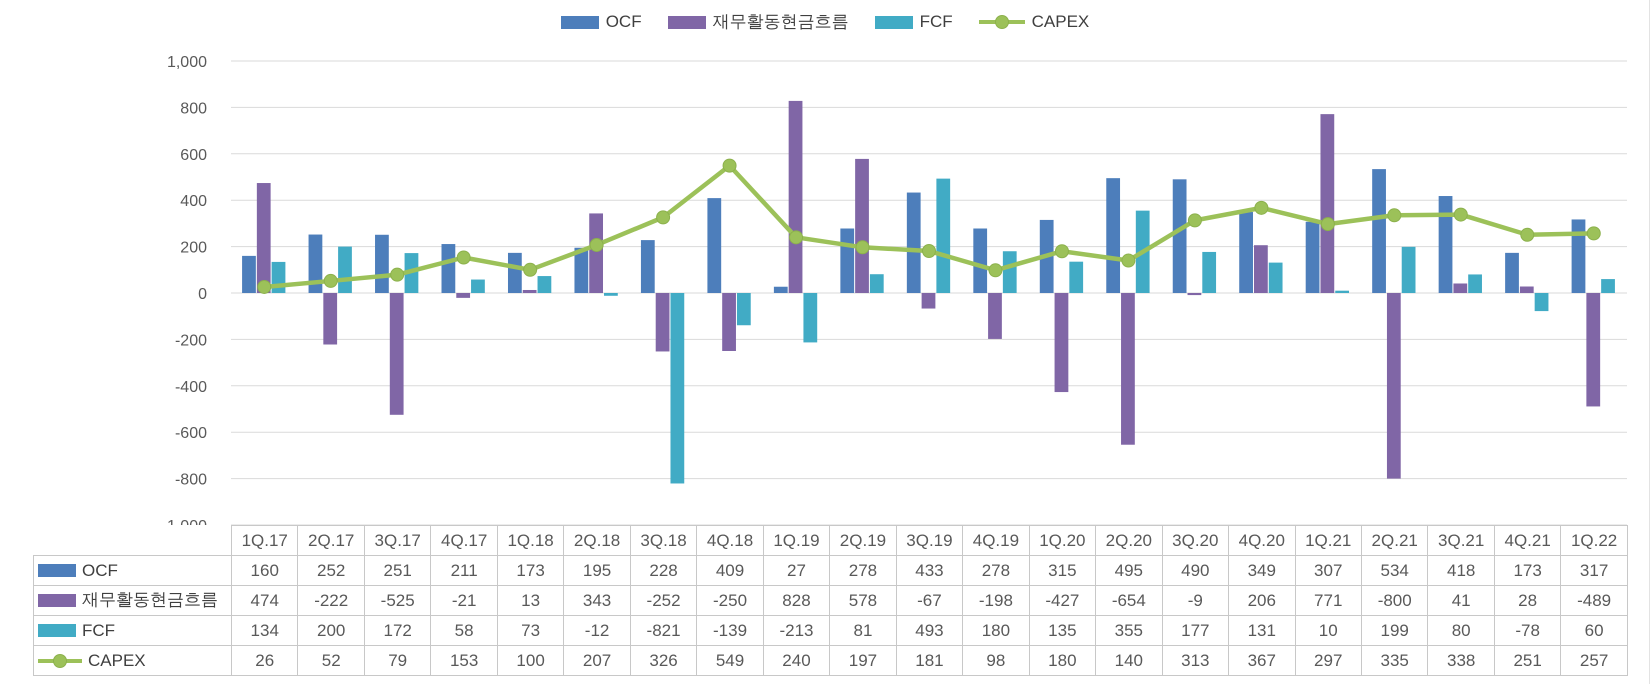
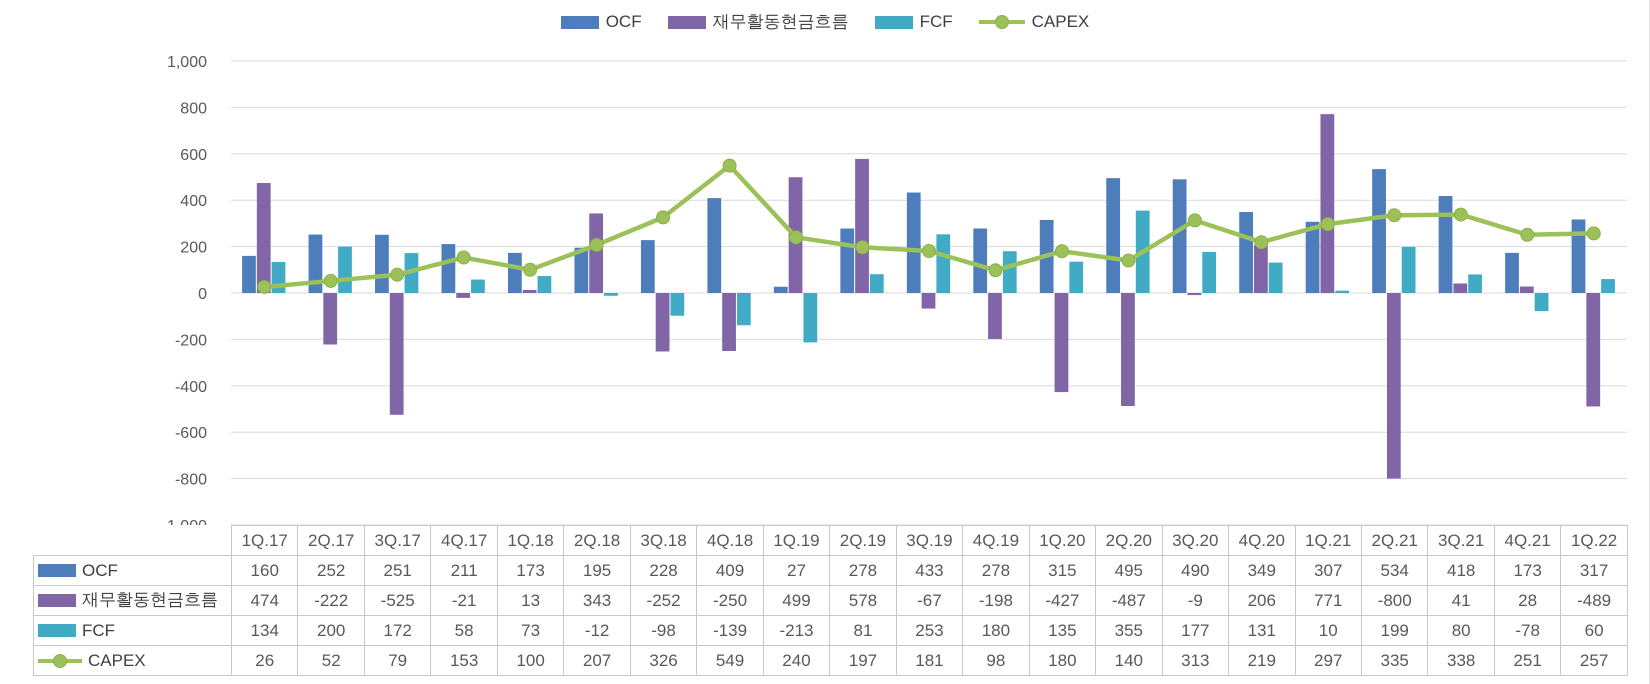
FCF/3Q.18: -821 -> -98
재무활동현금흐름/1Q.19: 828 -> 499
FCF/3Q.19: 493 -> 253
재무활동현금흐름/2Q.20: -654 -> -487
CAPEX/4Q.20: 367 -> 219
